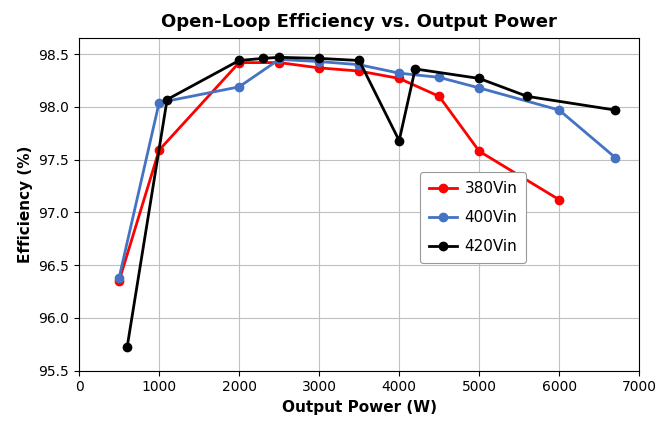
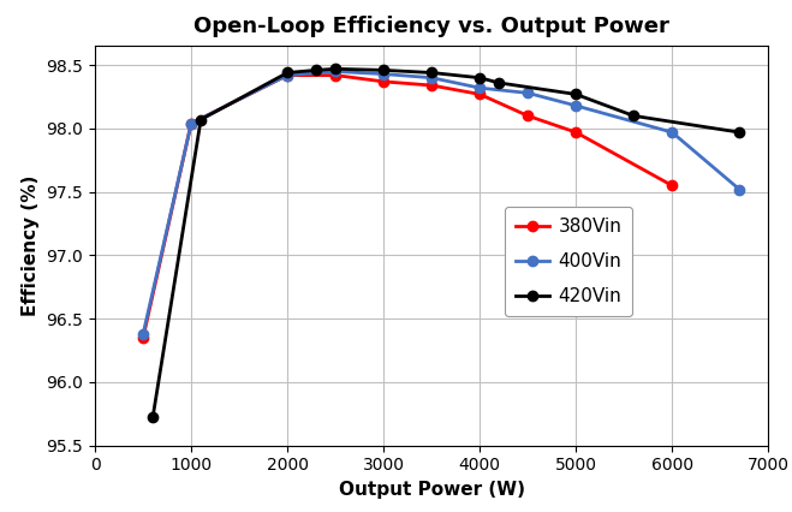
380Vin/1000: 97.59 -> 98.04
400Vin/2000: 98.19 -> 98.42
420Vin/4000: 97.68 -> 98.40
380Vin/5000: 97.58 -> 97.97
380Vin/6000: 97.12 -> 97.55
